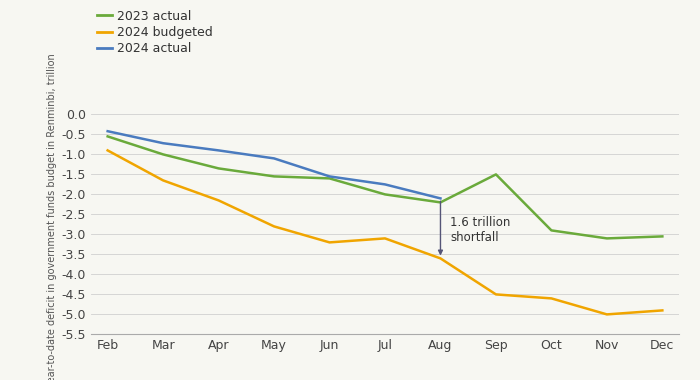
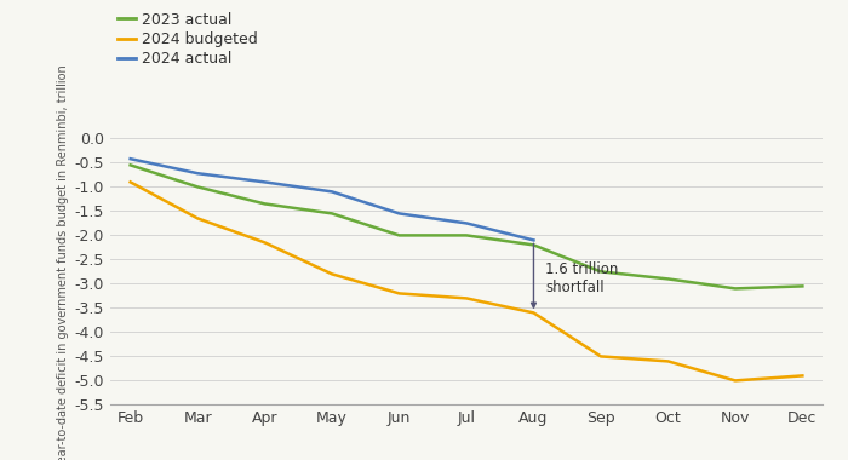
2023 actual/Jun: -1.60 -> -2.00
2024 budgeted/Jul: -3.10 -> -3.30
2023 actual/Sep: -1.50 -> -2.75
